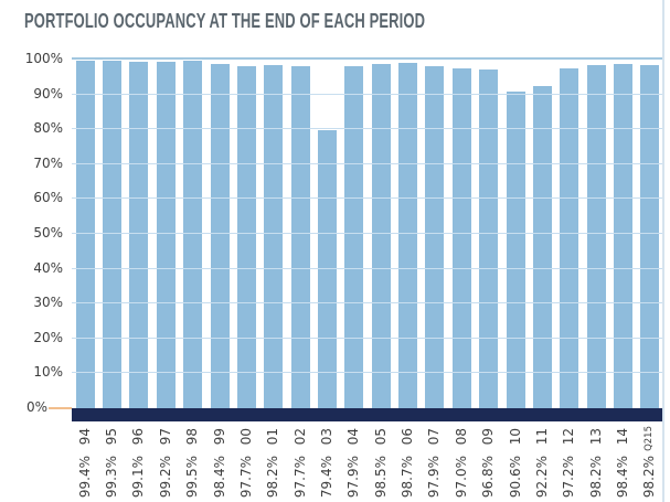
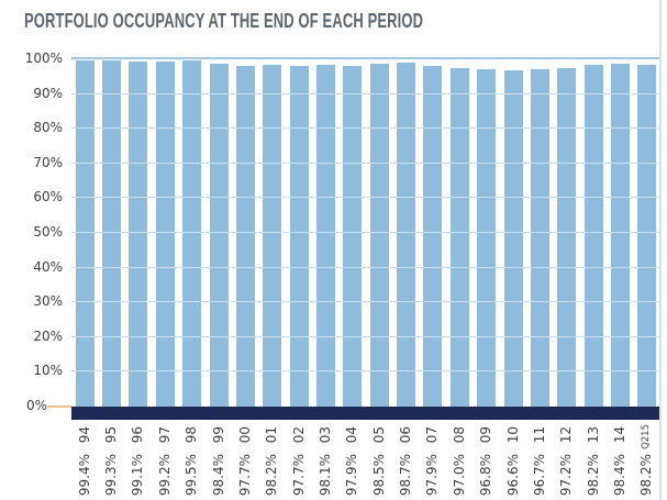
03: 79.4% -> 98.1%
10: 90.6% -> 96.6%
11: 92.2% -> 96.7%
